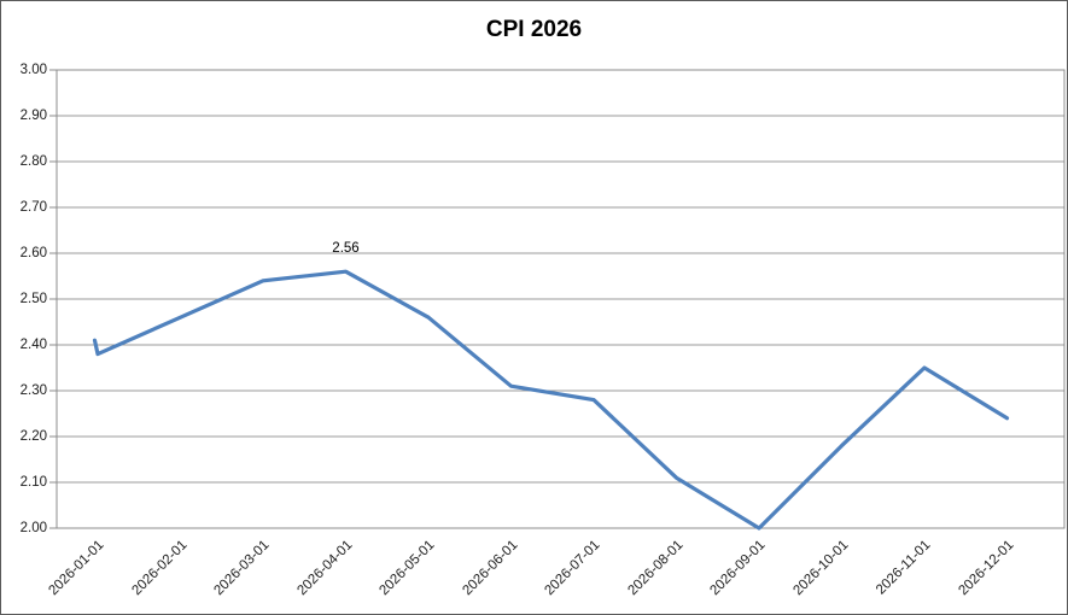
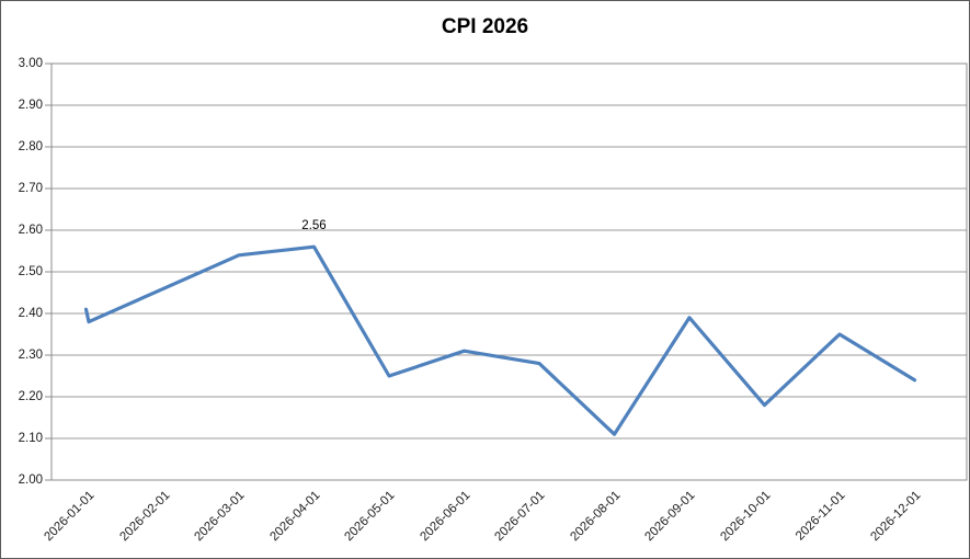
2026-05-01: 2.46 -> 2.25
2026-09-01: 2.00 -> 2.39
